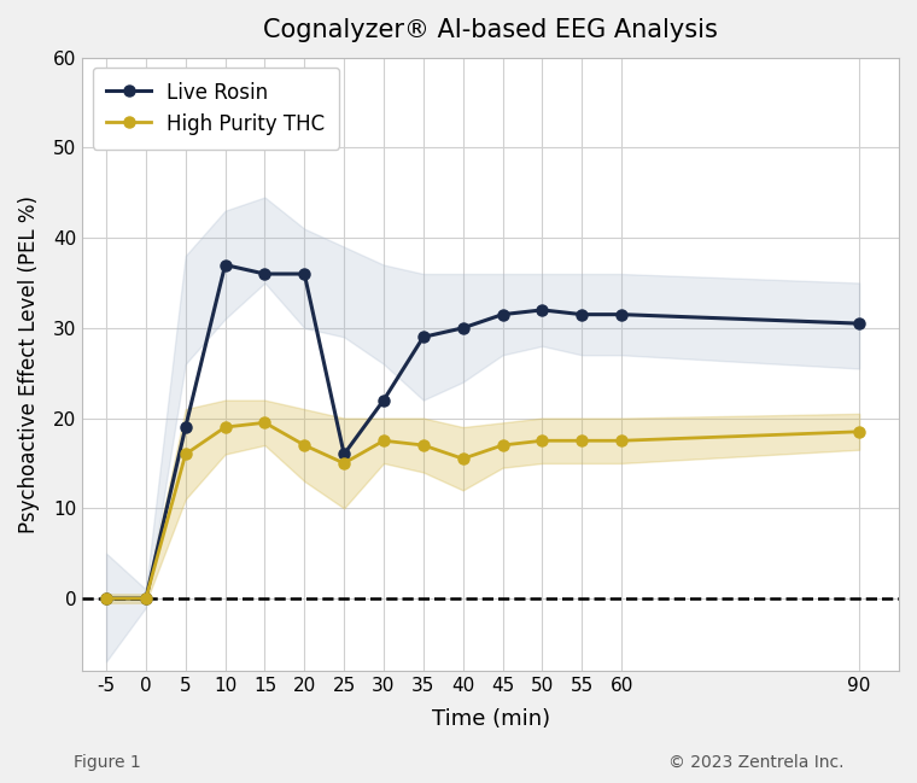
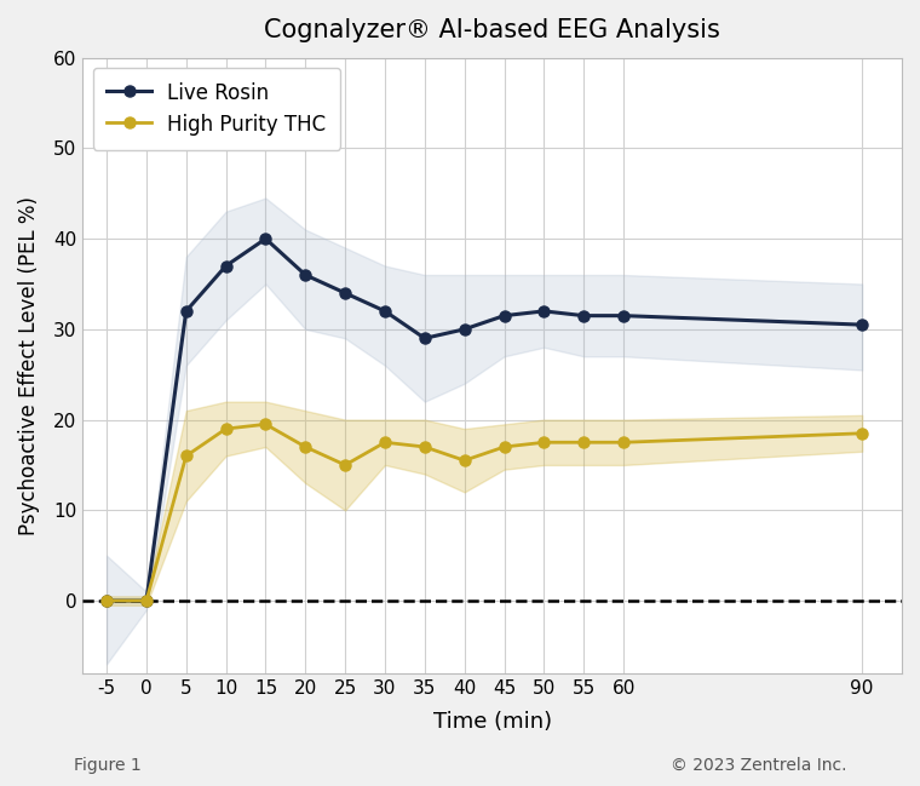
Live Rosin/5: 19.0 -> 32.0
Live Rosin/15: 36.0 -> 40.0
Live Rosin/25: 16.0 -> 34.0
Live Rosin/30: 22.0 -> 32.0
